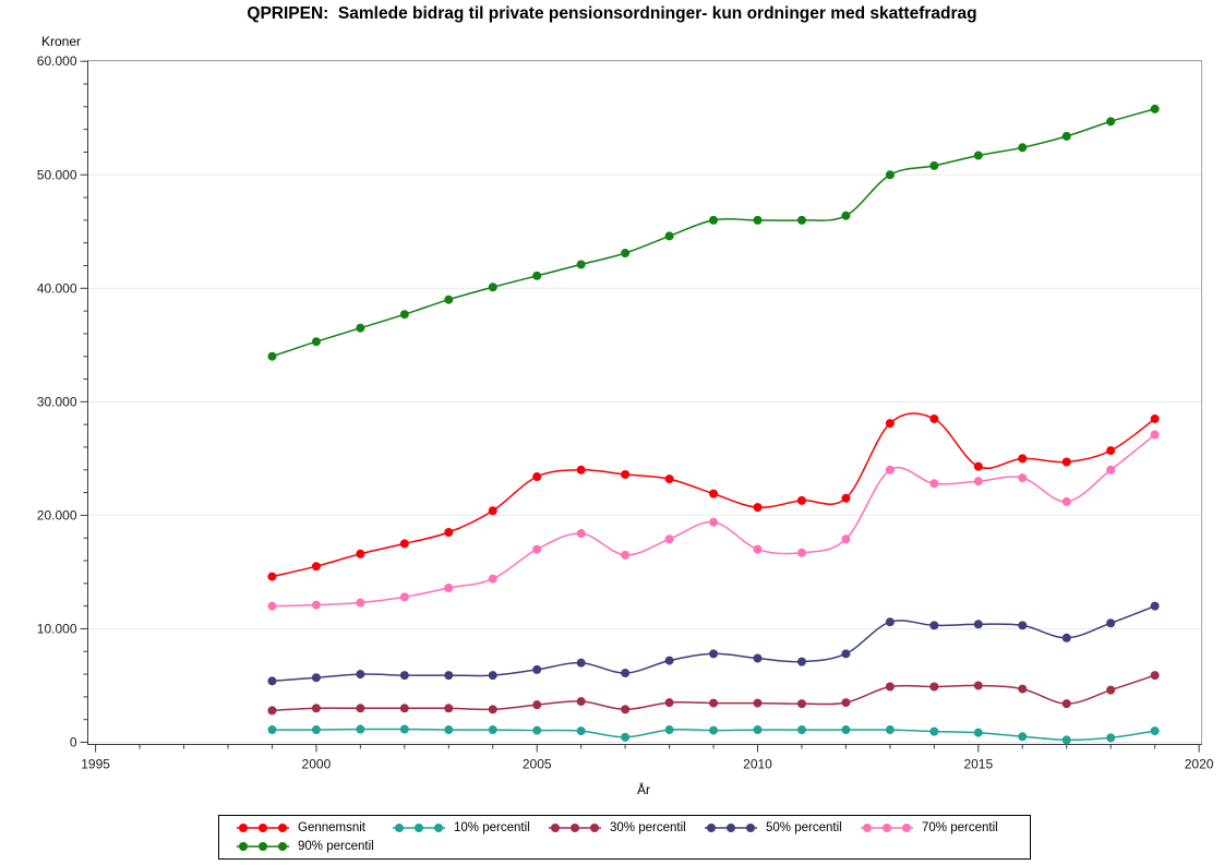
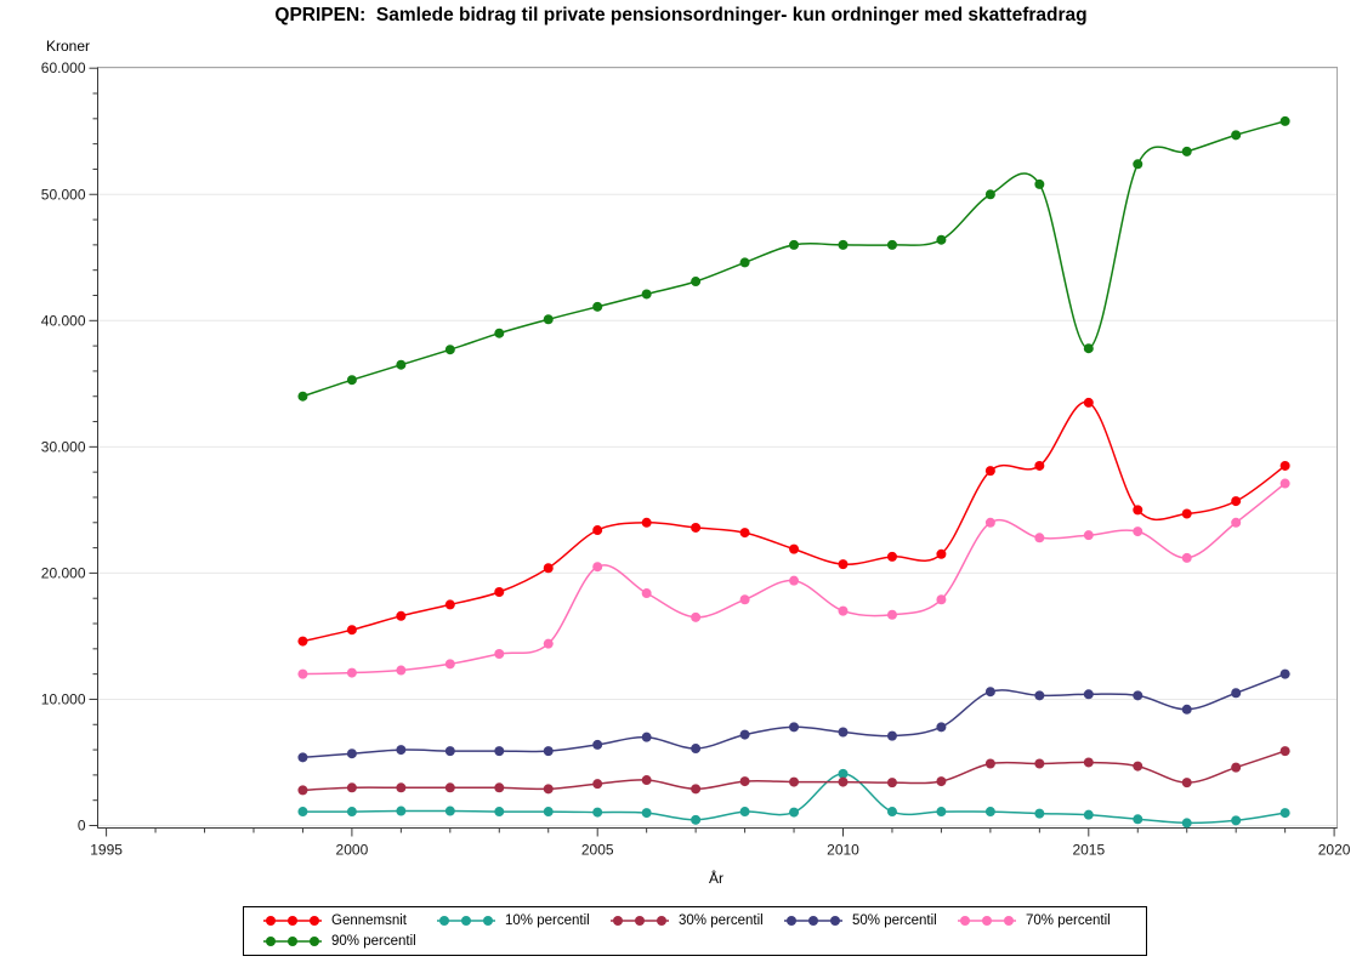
70% percentil/2005: 17000 -> 20500
10% percentil/2010: 1100 -> 4100
Gennemsnit/2015: 24300 -> 33500
90% percentil/2015: 51700 -> 37800
